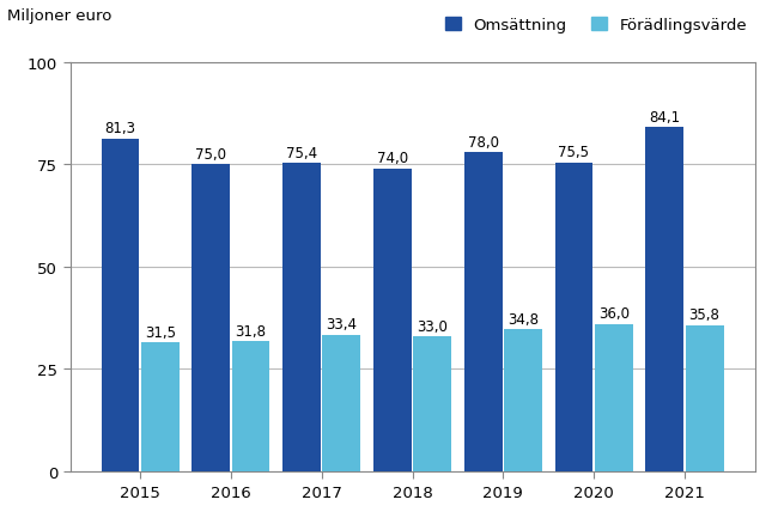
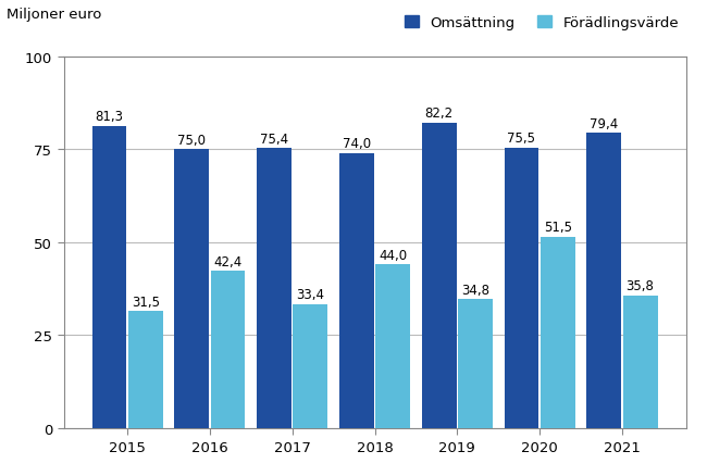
Förädlingsvärde/2016: 31,8 -> 42,4
Förädlingsvärde/2018: 33,0 -> 44,0
Omsättning/2019: 78,0 -> 82,2
Förädlingsvärde/2020: 36,0 -> 51,5
Omsättning/2021: 84,1 -> 79,4
